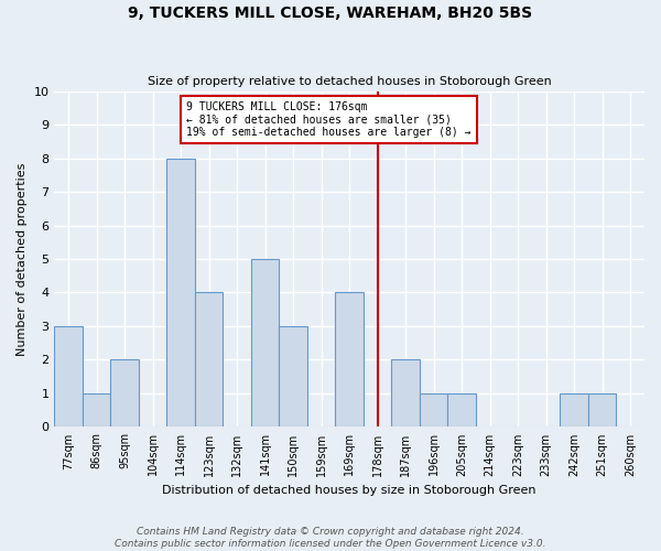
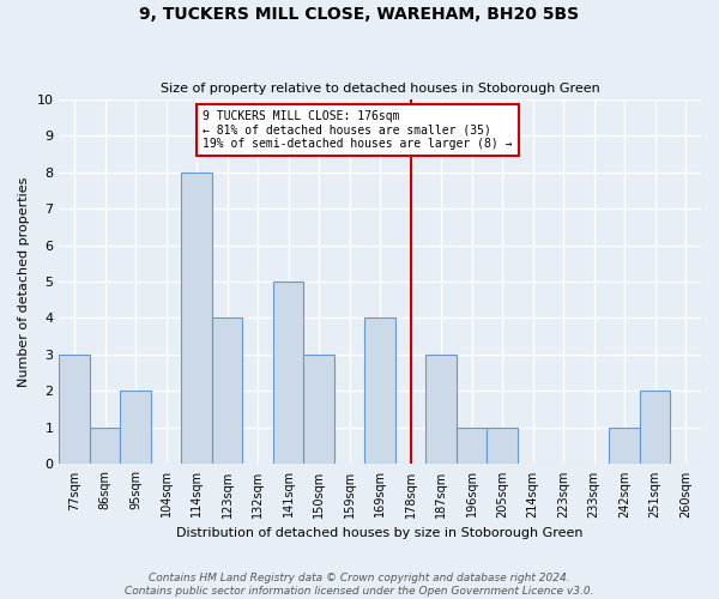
187sqm: 2 -> 3
251sqm: 1 -> 2
